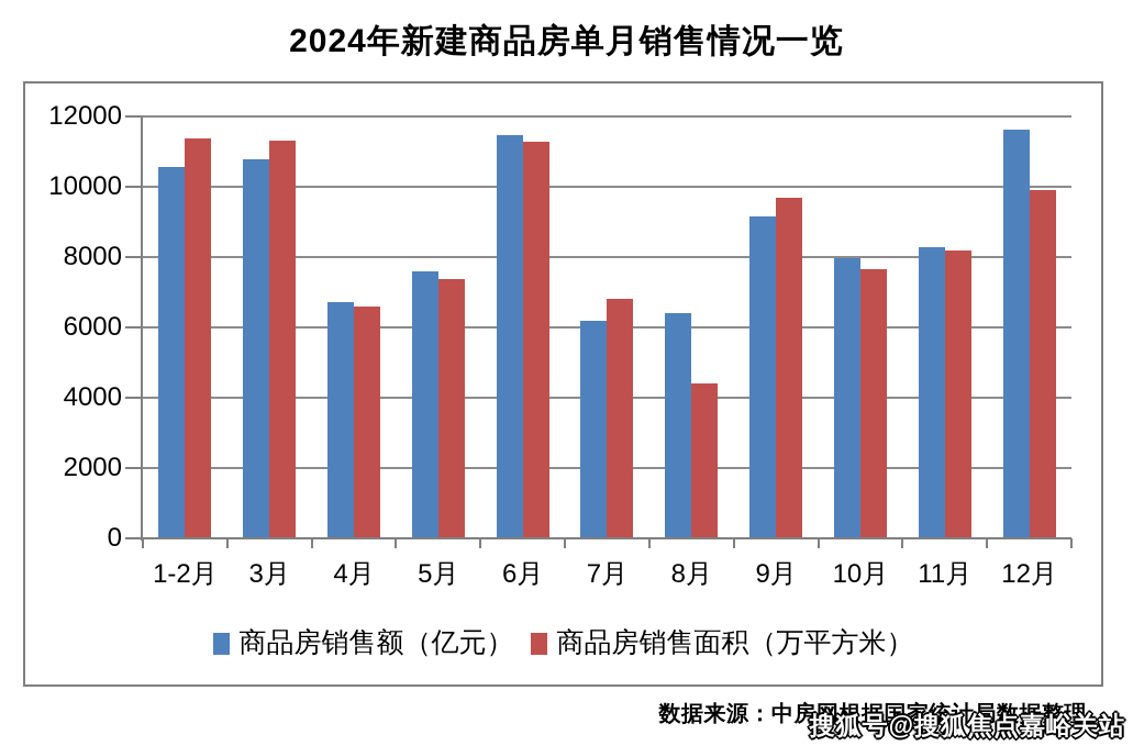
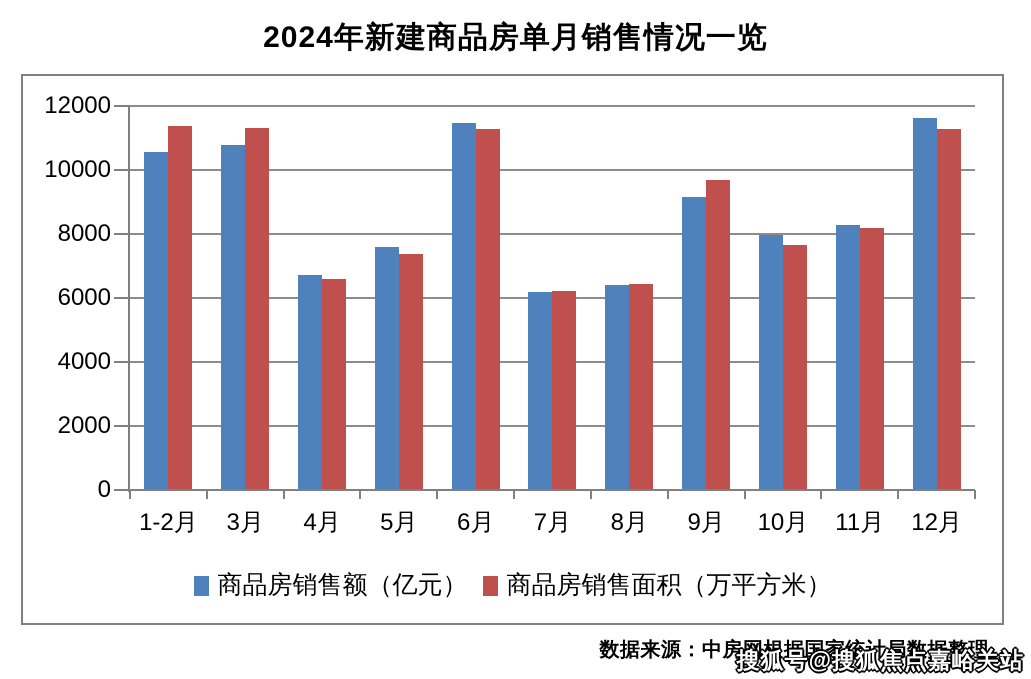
商品房销售面积（万平方米）/7月: 6800 -> 6200
商品房销售面积（万平方米）/8月: 4400 -> 6500
商品房销售面积（万平方米）/12月: 9900 -> 11300
